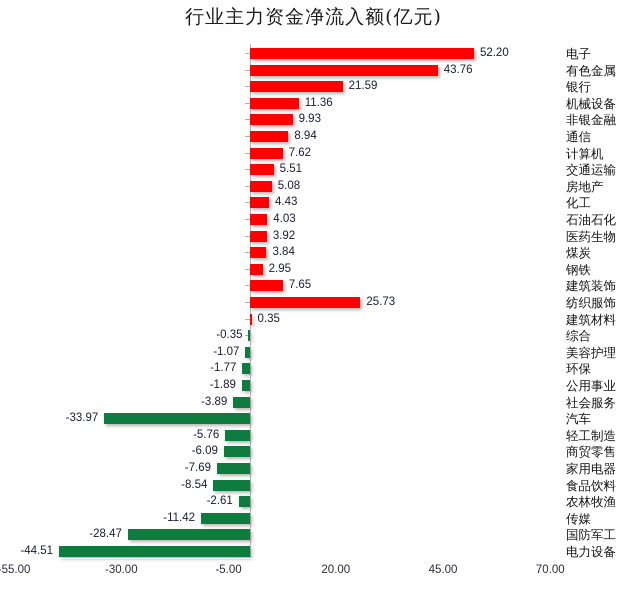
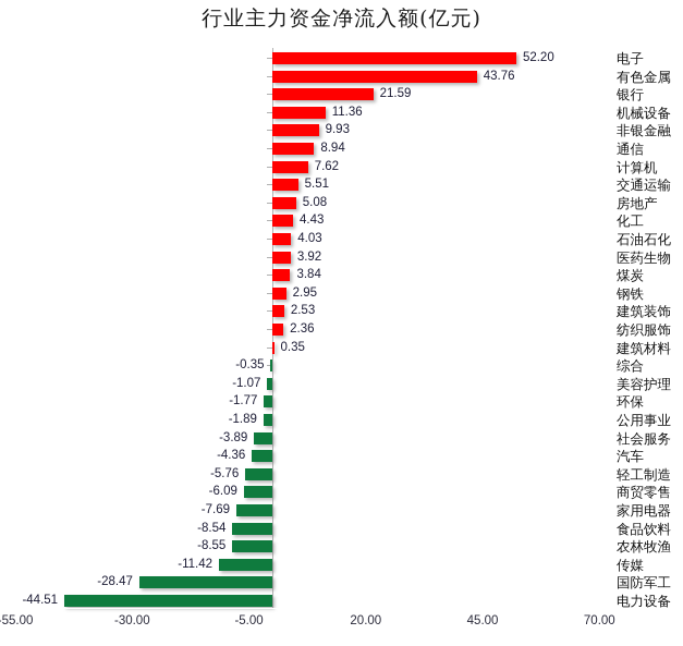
建筑装饰: 7.65 -> 2.53
纺织服饰: 25.73 -> 2.36
汽车: -33.97 -> -4.36
农林牧渔: -2.61 -> -8.55
